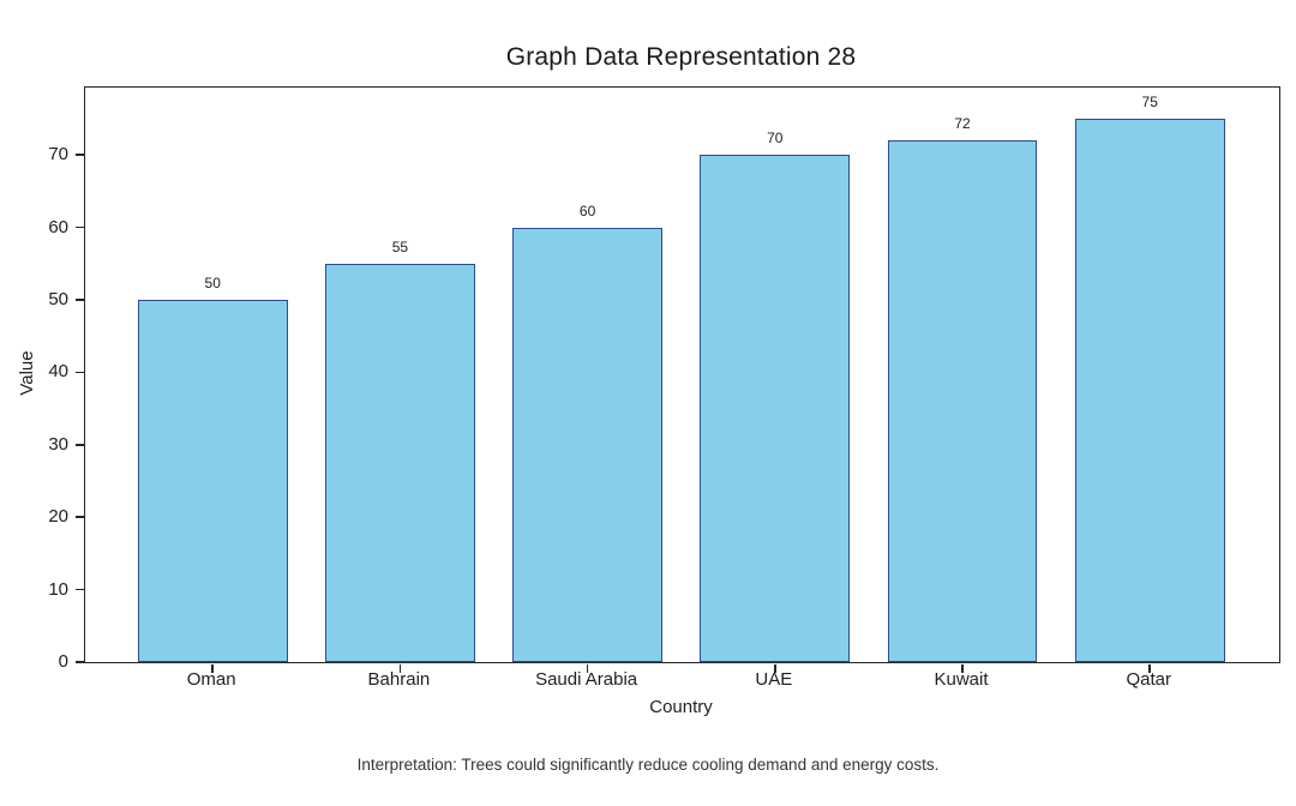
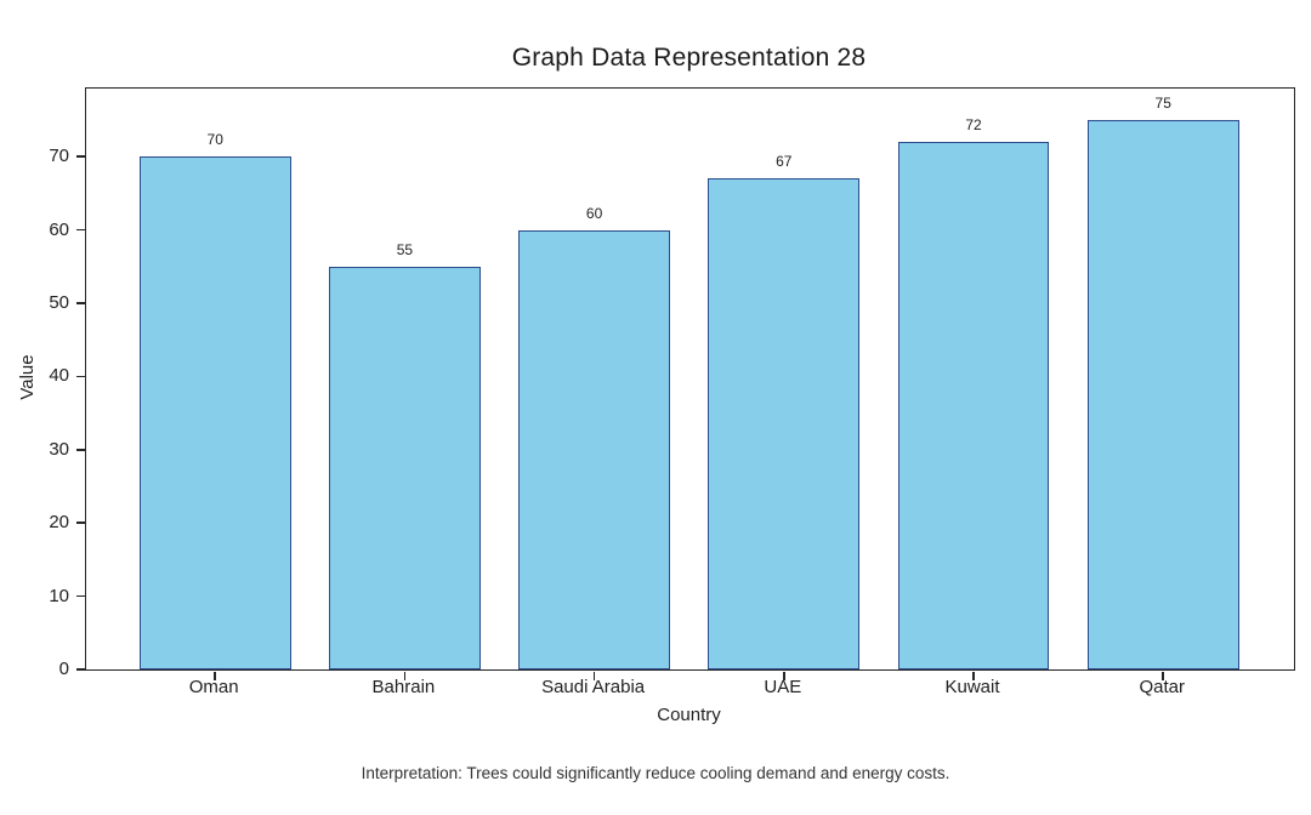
Oman: 50 -> 70
UAE: 70 -> 67
